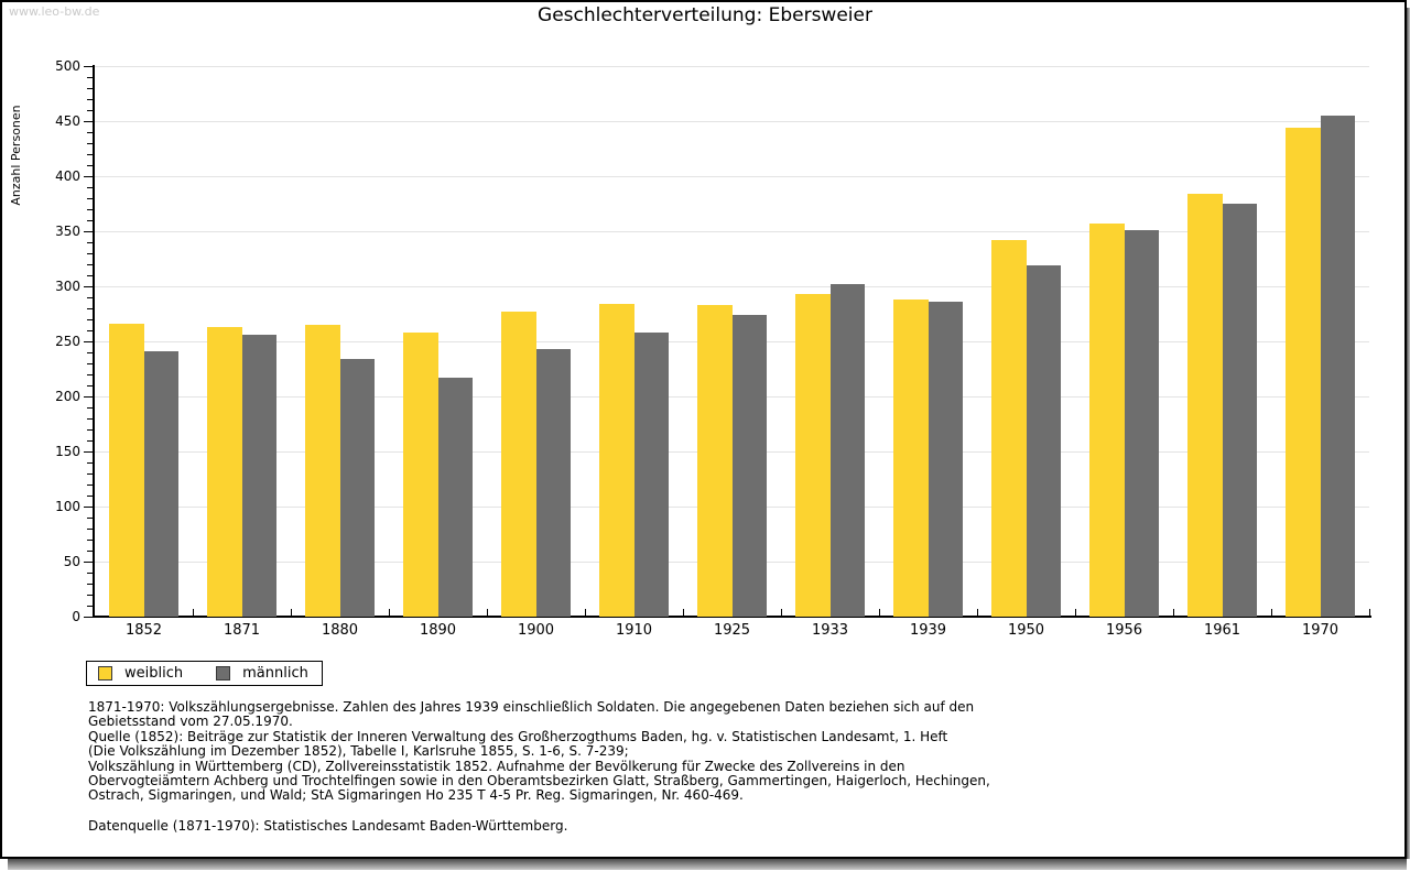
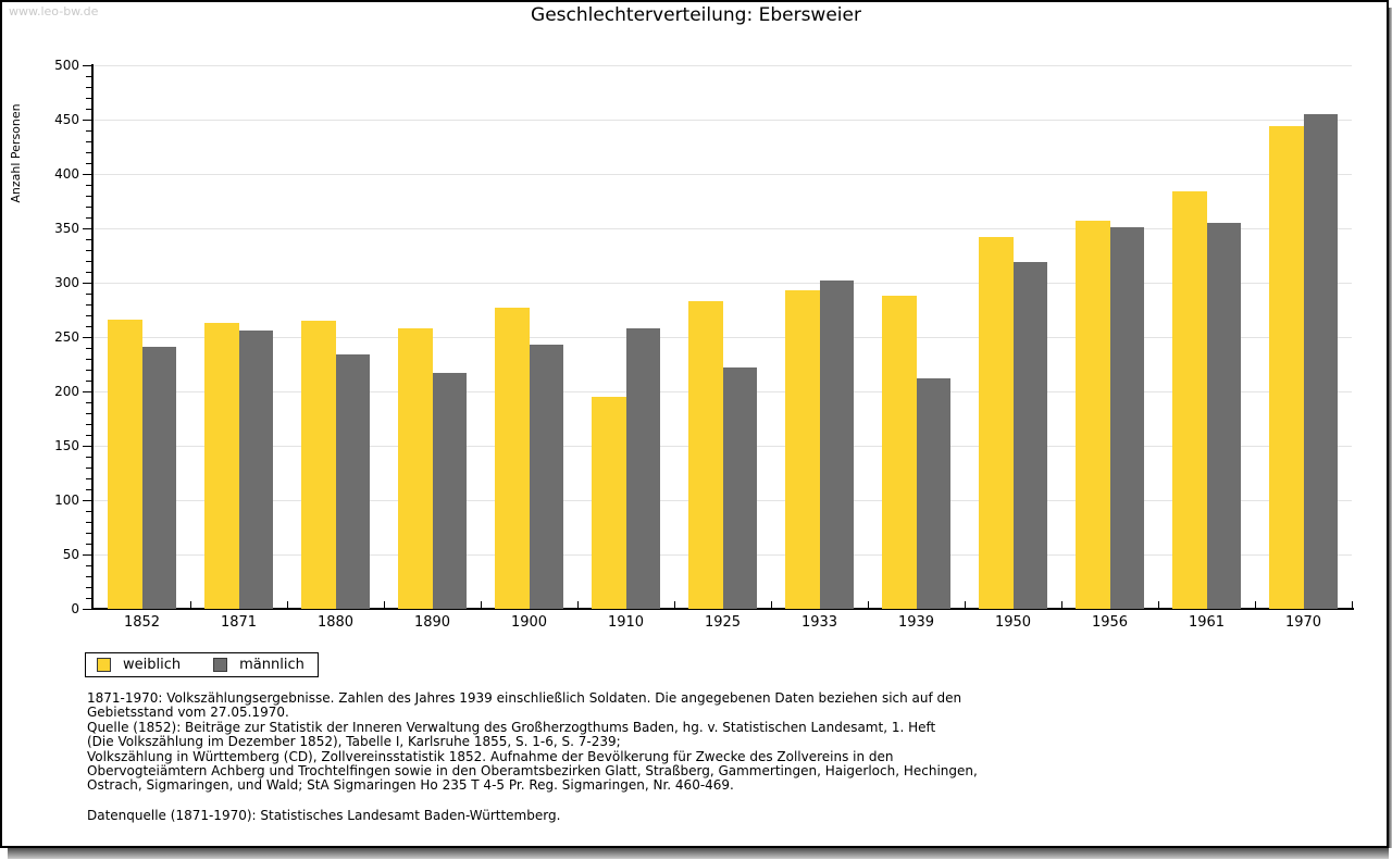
weiblich/1910: 284 -> 195
männlich/1925: 274 -> 222
männlich/1939: 286 -> 212
männlich/1961: 375 -> 355
